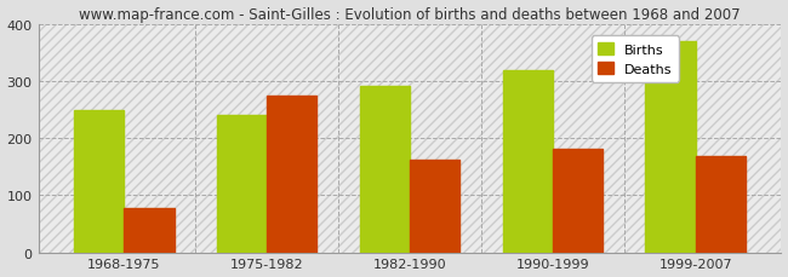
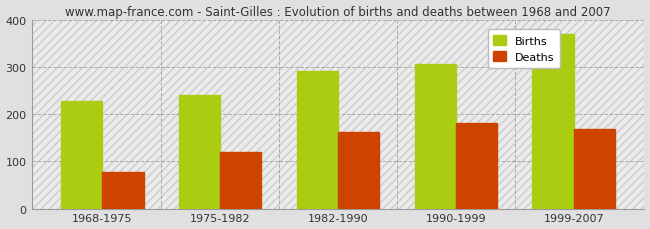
Births/1968-1975: 250 -> 228
Deaths/1975-1982: 275 -> 121
Births/1990-1999: 320 -> 307
